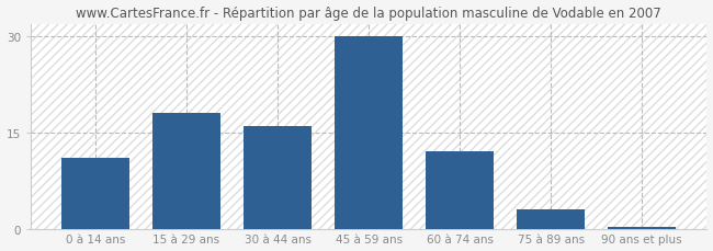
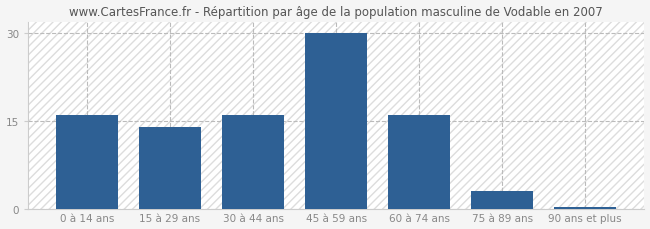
0 à 14 ans: 11.0 -> 16.0
15 à 29 ans: 18.0 -> 14.0
60 à 74 ans: 12.0 -> 16.0
